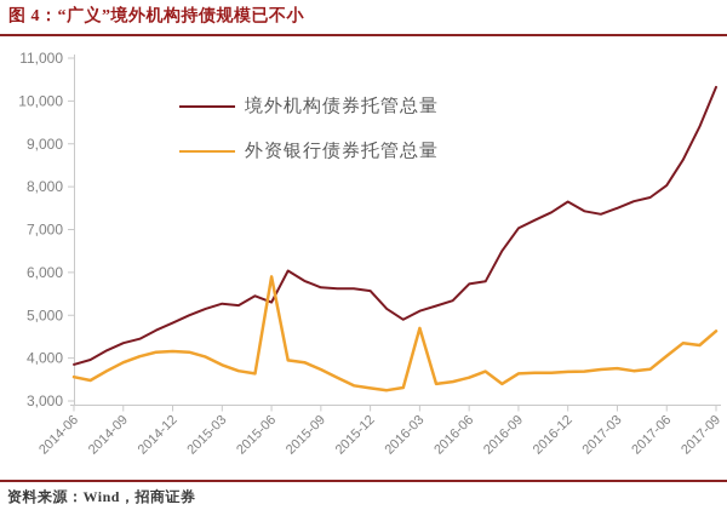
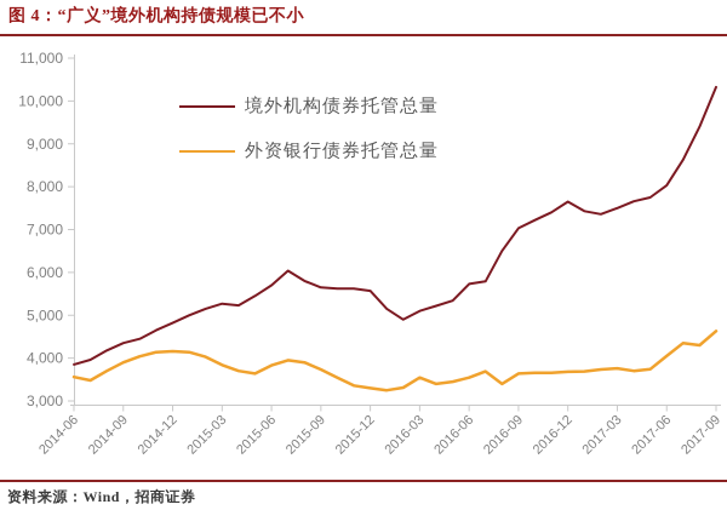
境外机构债券托管总量/2015-06: 5300 -> 5700
外资银行债券托管总量/2015-06: 5900 -> 3800
外资银行债券托管总量/2016-03: 4700 -> 3500
